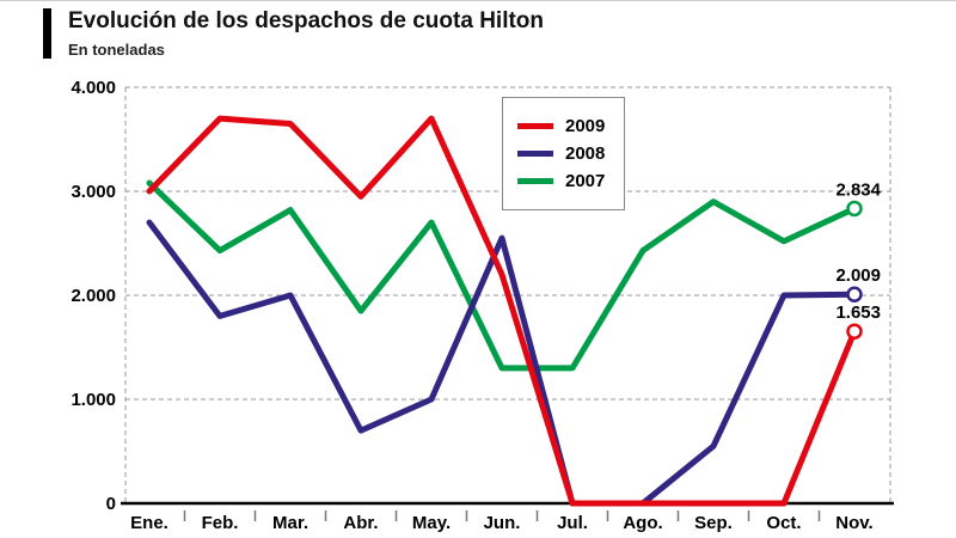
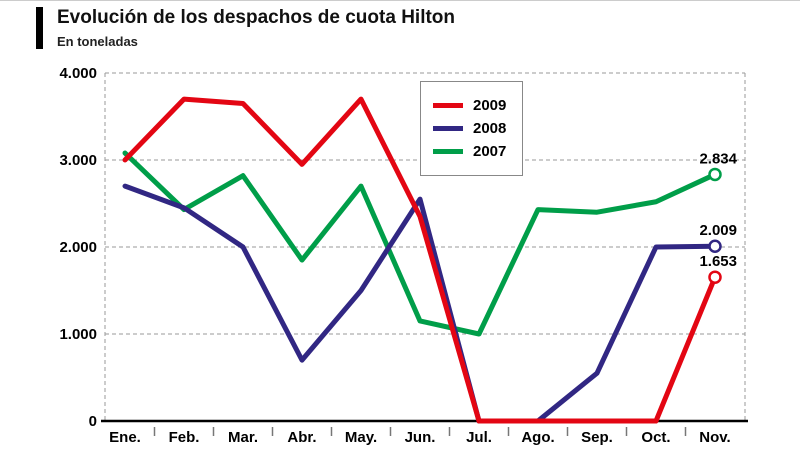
2008/Feb.: 1800 -> 2400
2008/May.: 1000 -> 1500
2009/Jun.: 2200 -> 2400
2007/Jun.: 1300 -> 1200
2007/Jul.: 1300 -> 1000
2007/Sep.: 2900 -> 2400
